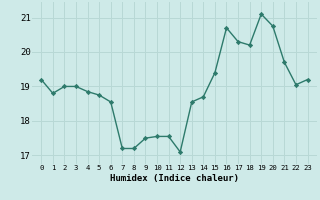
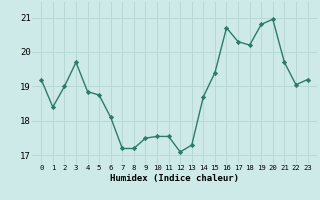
1: 18.80 -> 18.40
3: 19.00 -> 19.70
6: 18.55 -> 18.10
13: 18.55 -> 17.30
19: 21.10 -> 20.80
20: 20.75 -> 20.95
